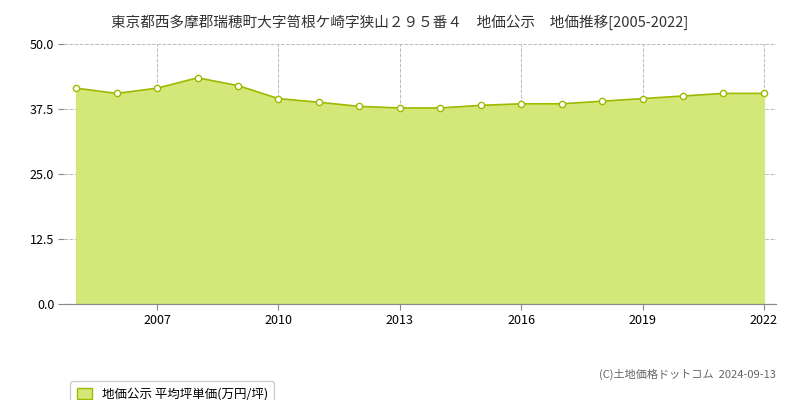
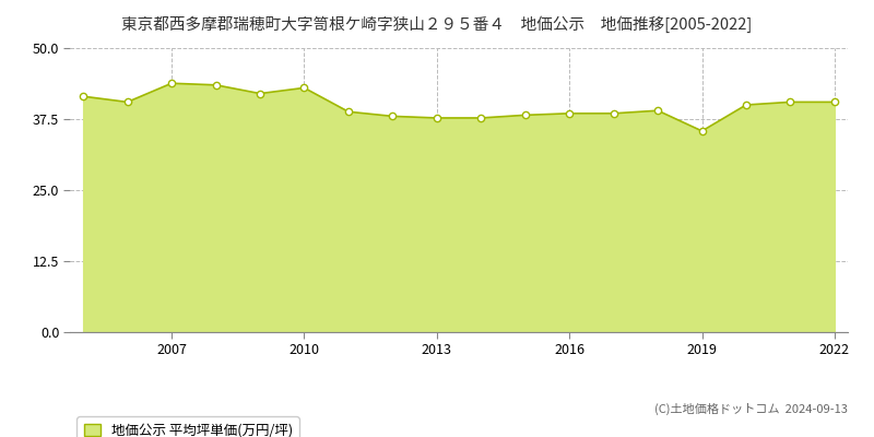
2007: 41.5 -> 43.8
2010: 39.5 -> 43.0
2019: 39.5 -> 35.4
